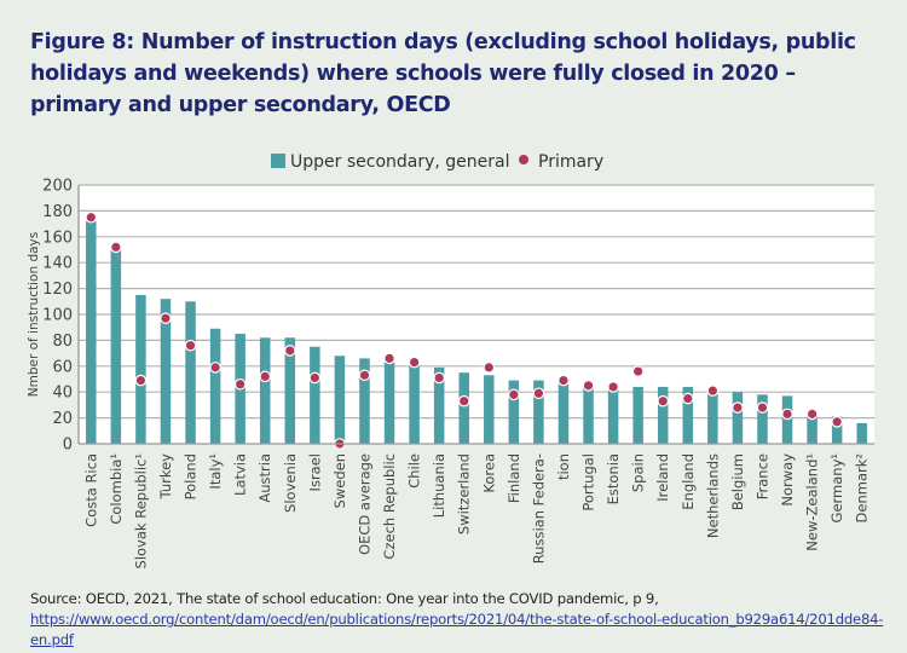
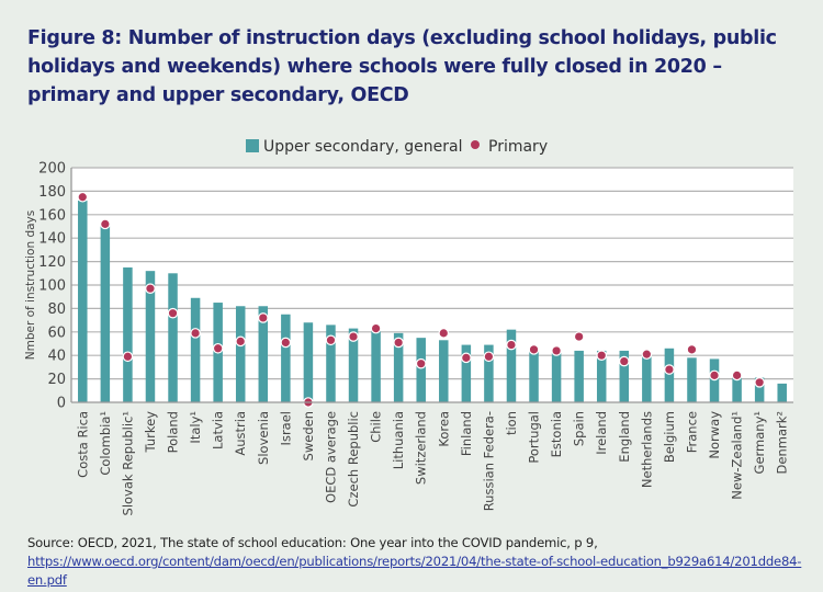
Primary/Slovak Republic¹: 49 -> 39
Primary/Czech Republic: 66 -> 56
Upper secondary, general/tion: 46 -> 62
Primary/Ireland: 33 -> 40
Upper secondary, general/Belgium: 40 -> 46
Primary/France: 28 -> 45
